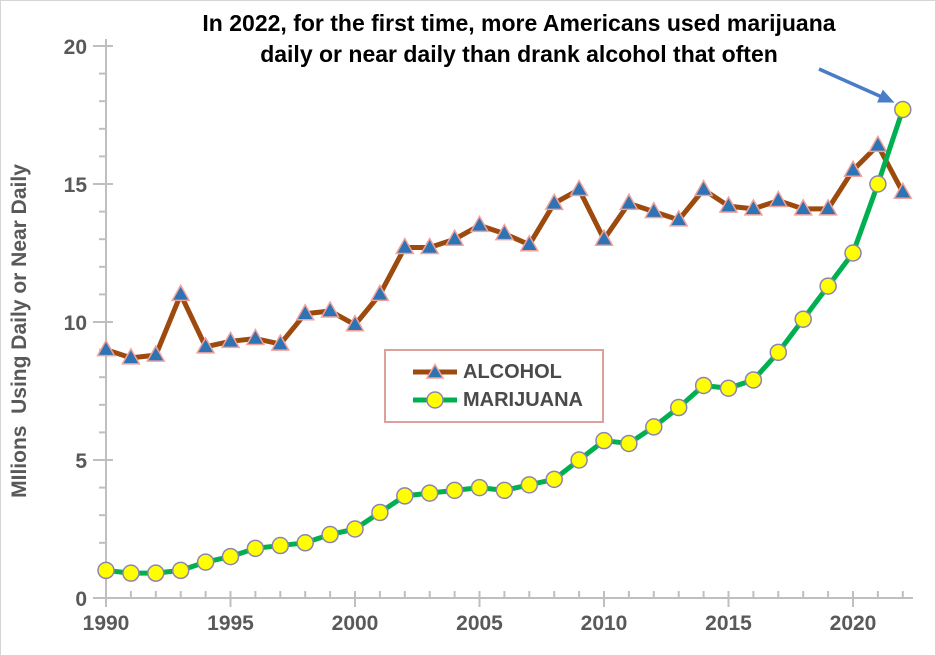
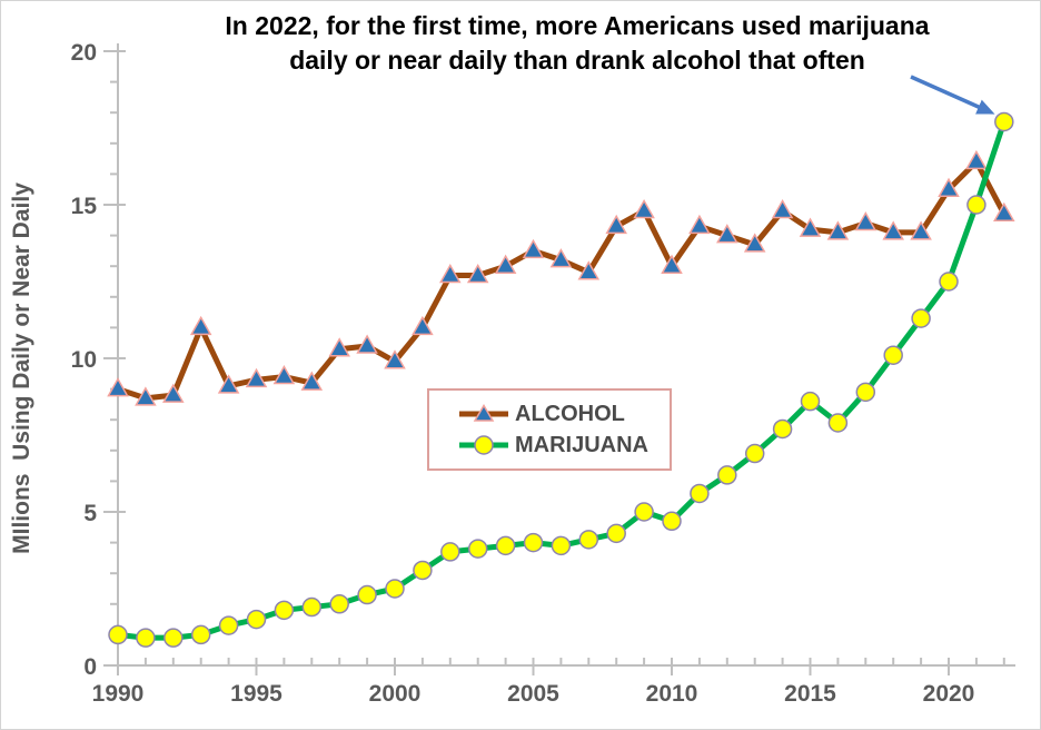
MARIJUANA/2010: 5.7 -> 4.7
MARIJUANA/2015: 7.6 -> 8.6
